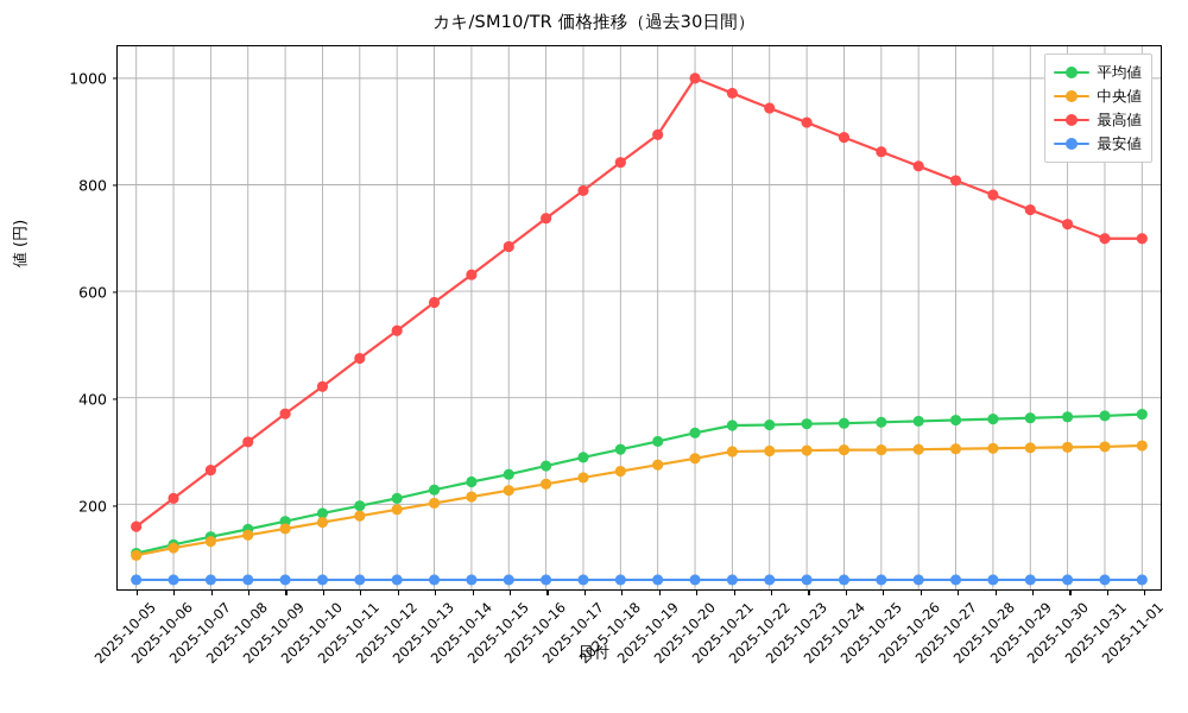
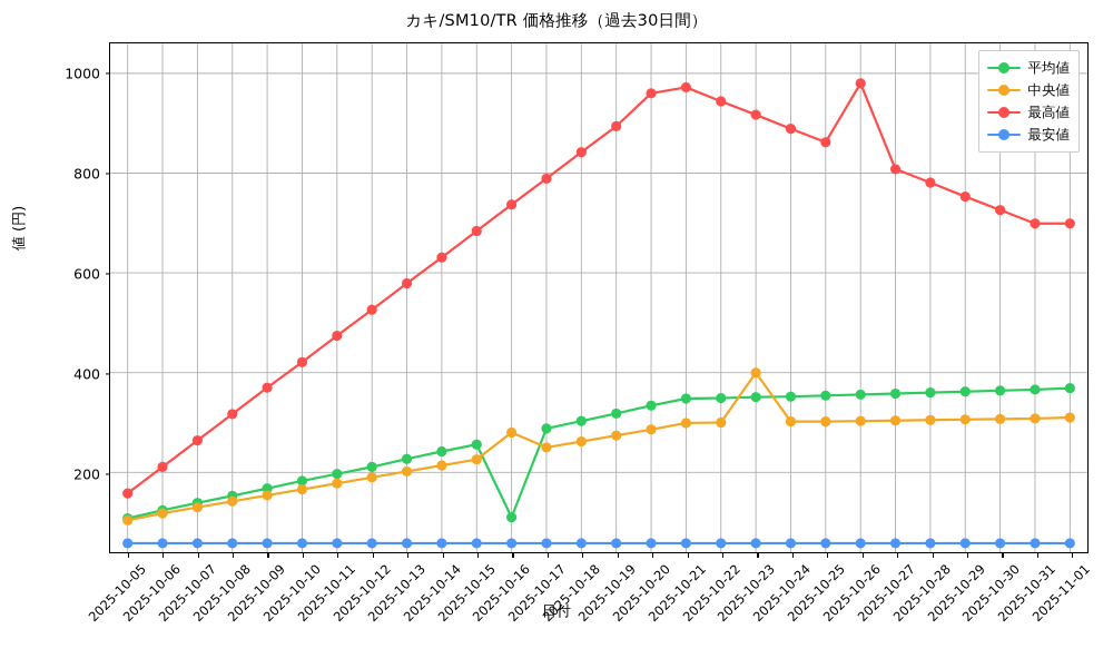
平均値/2025-10-16: 270 -> 110
中央値/2025-10-16: 240 -> 280
最高値/2025-10-20: 1000 -> 960
中央値/2025-10-23: 300 -> 400
最高値/2025-10-26: 840 -> 980
